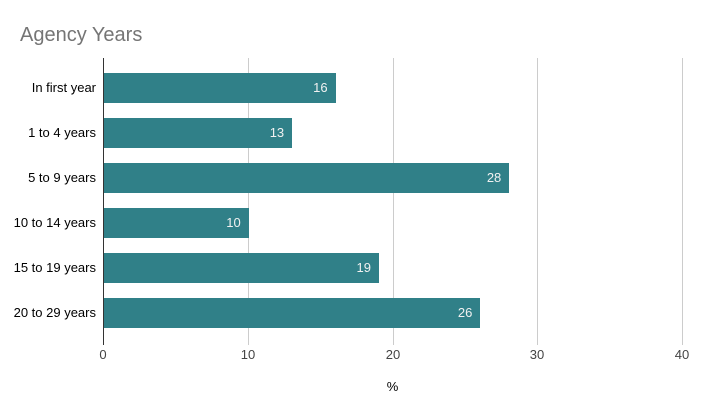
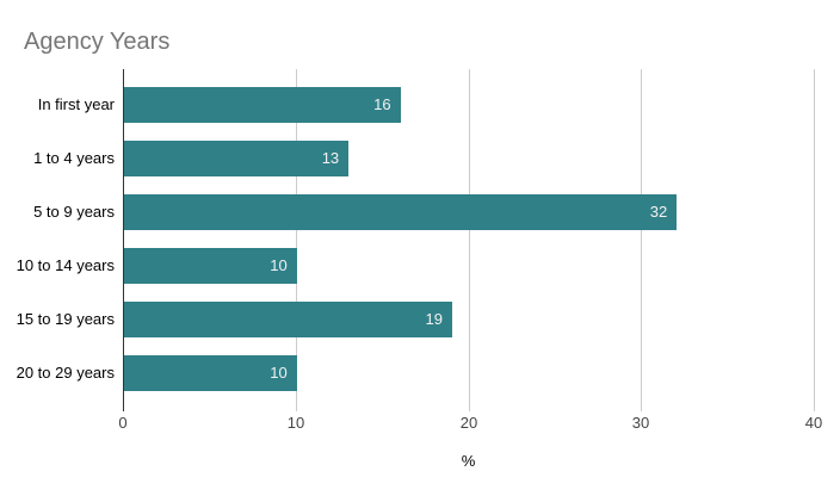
5 to 9 years: 28 -> 32
20 to 29 years: 26 -> 10
